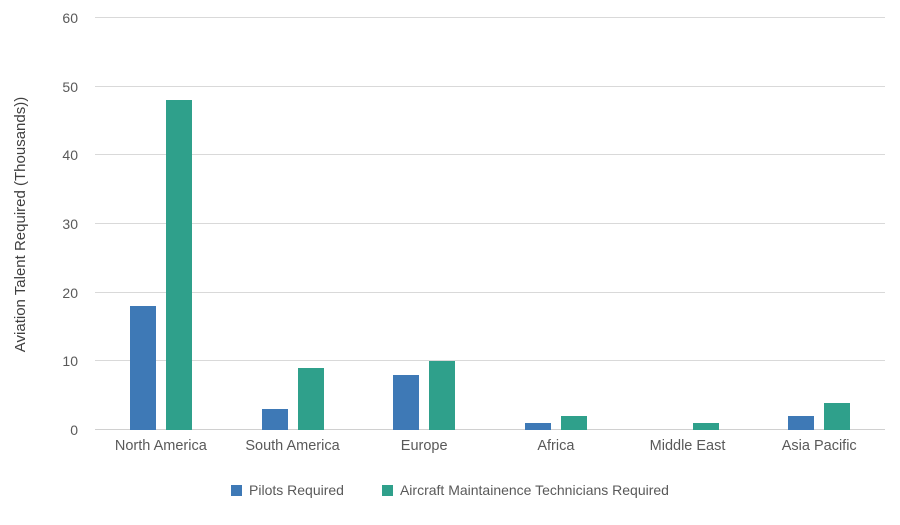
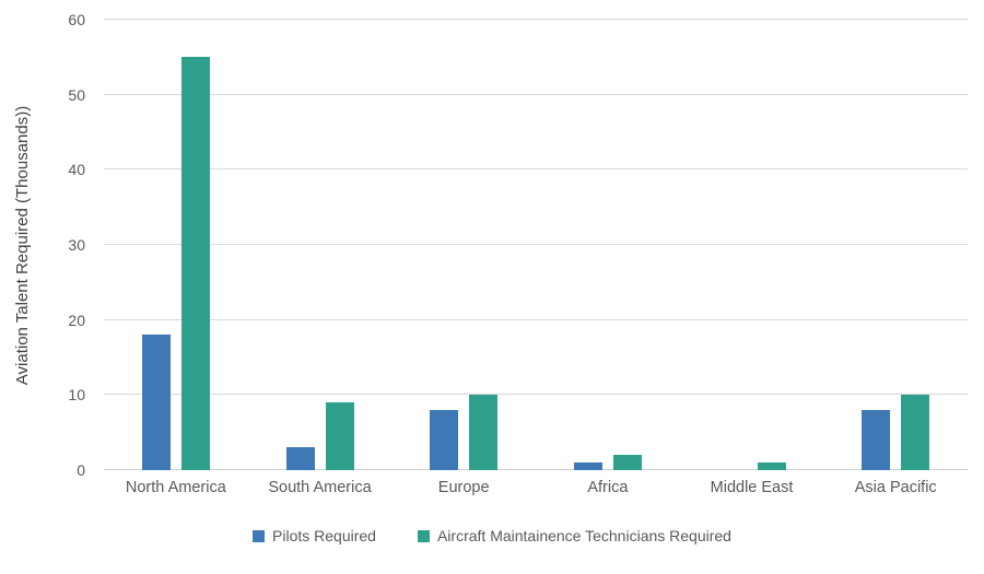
Aircraft Maintainence Technicians Required/North America: 48 -> 55
Pilots Required/Asia Pacific: 2 -> 8
Aircraft Maintainence Technicians Required/Asia Pacific: 4 -> 10
